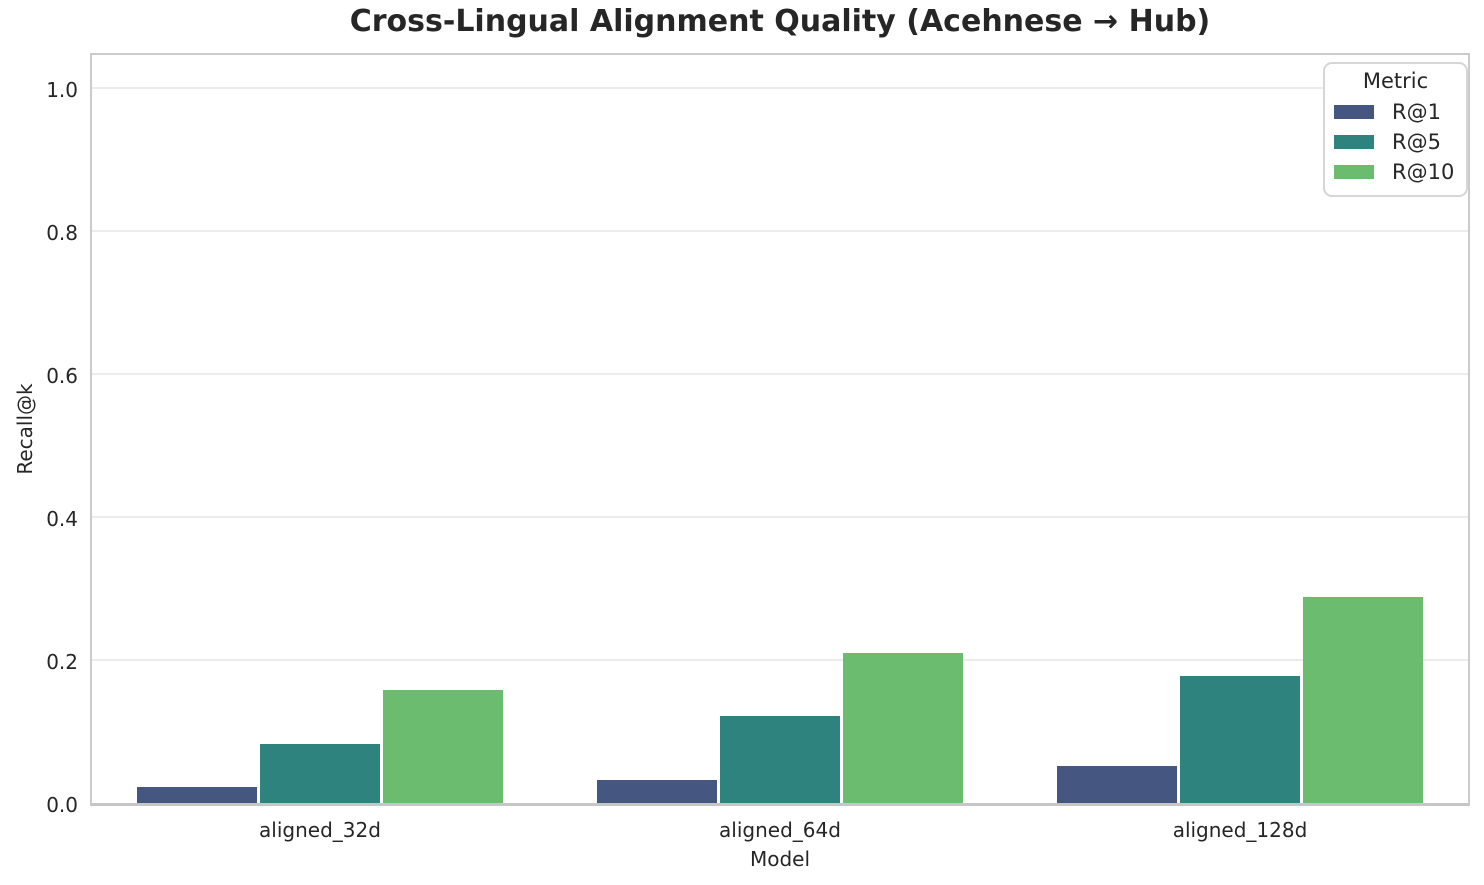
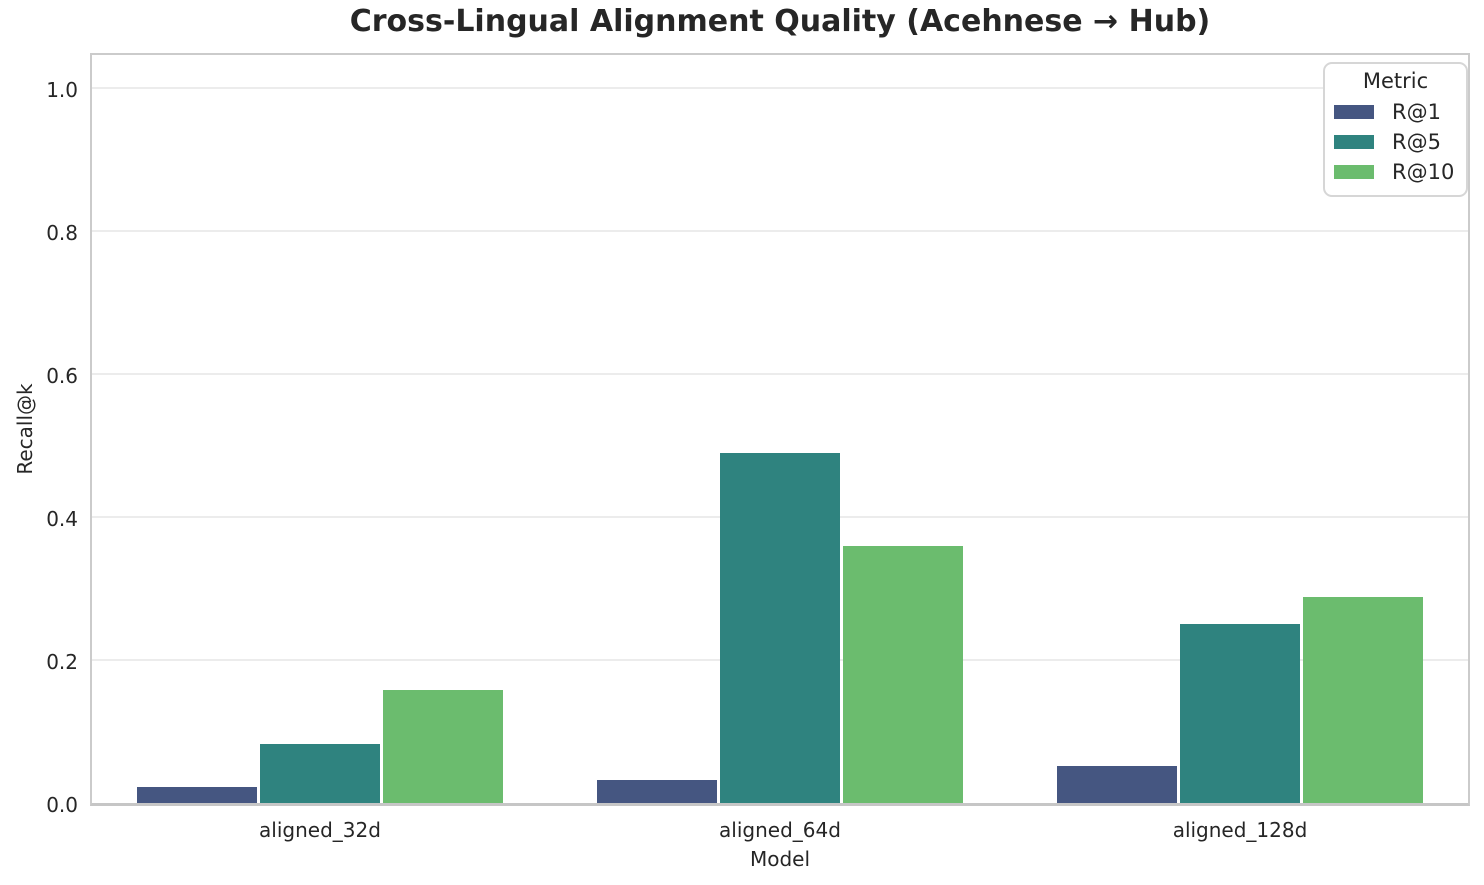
R@5/aligned_64d: 0.12 -> 0.49
R@10/aligned_64d: 0.21 -> 0.36
R@5/aligned_128d: 0.18 -> 0.25
